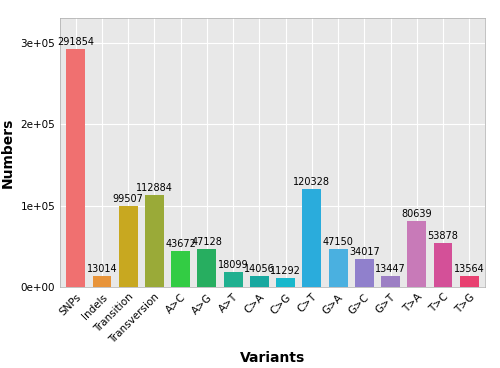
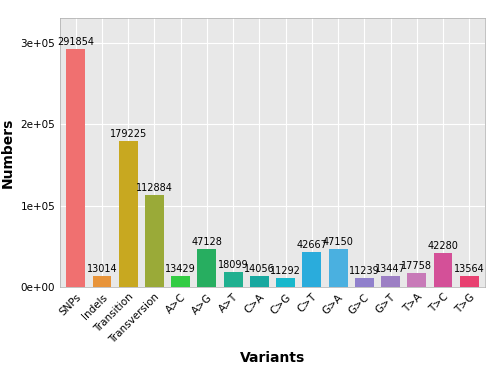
Transition: 99507 -> 179225
A>C: 43672 -> 13429
C>T: 120328 -> 42667
G>C: 34017 -> 11239
T>A: 80639 -> 17758
T>C: 53878 -> 42280
